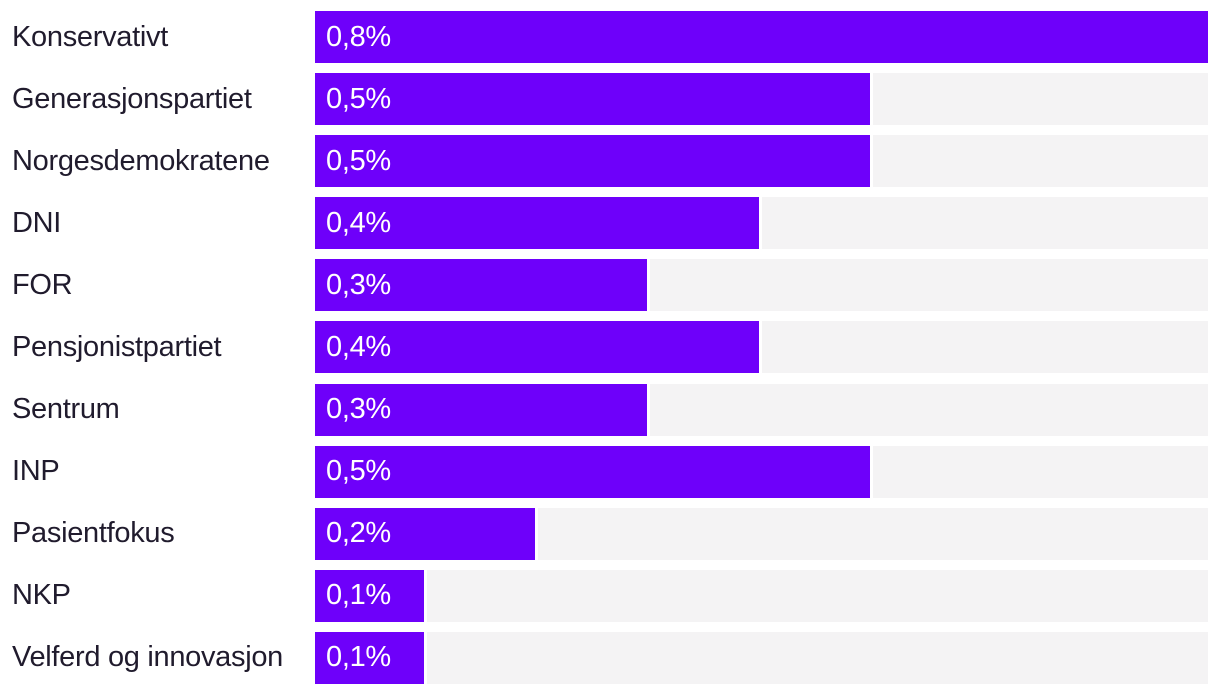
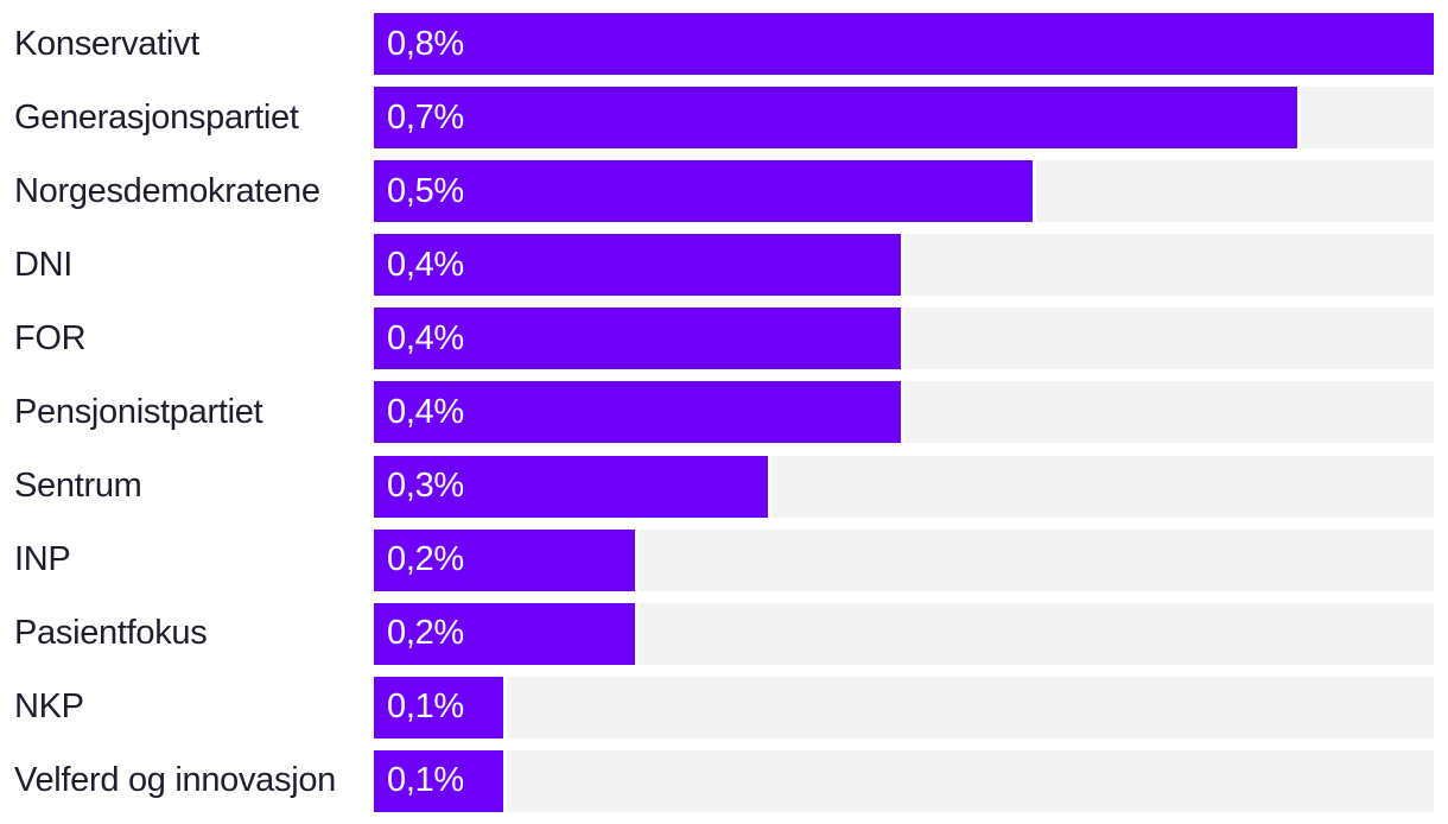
Generasjonspartiet: 0,5% -> 0,7%
FOR: 0,3% -> 0,4%
INP: 0,5% -> 0,2%
